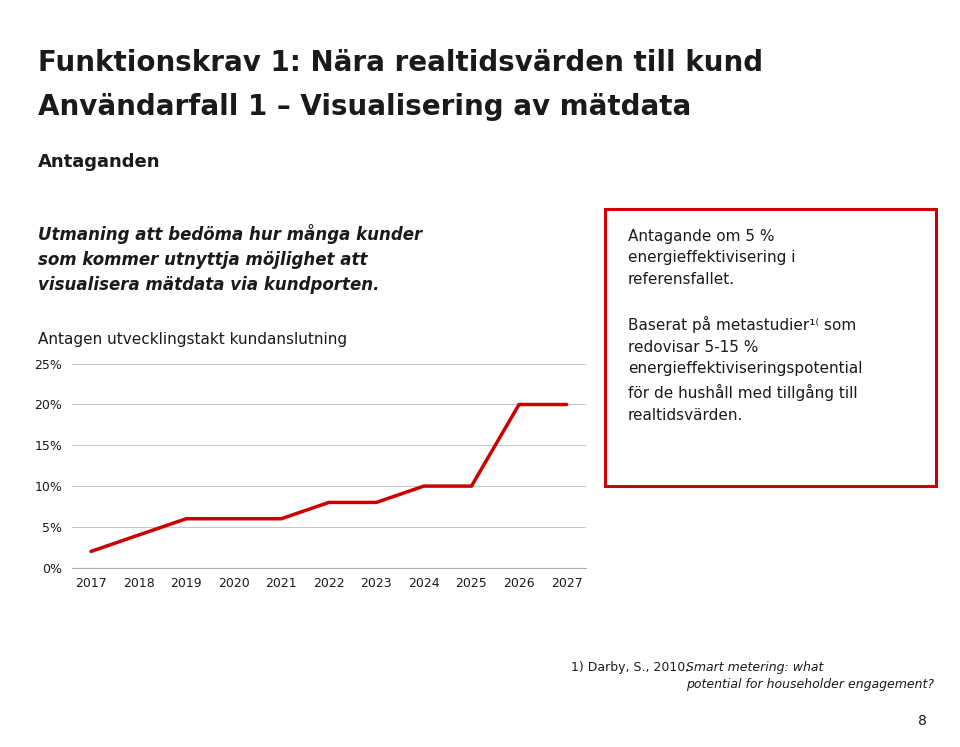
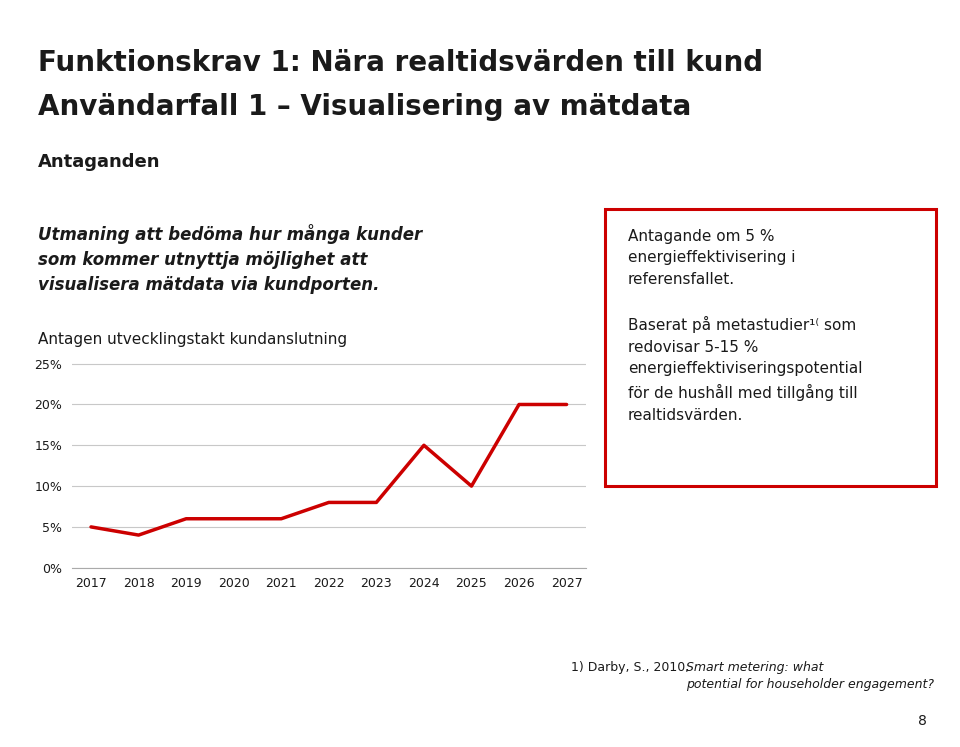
2017: 2% -> 5%
2024: 10% -> 15%
